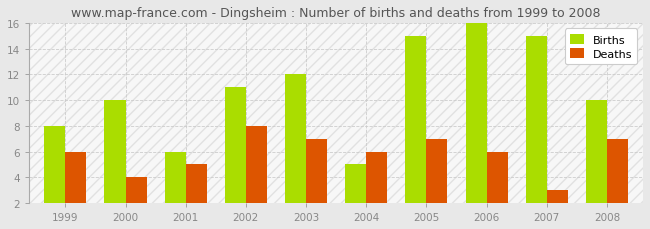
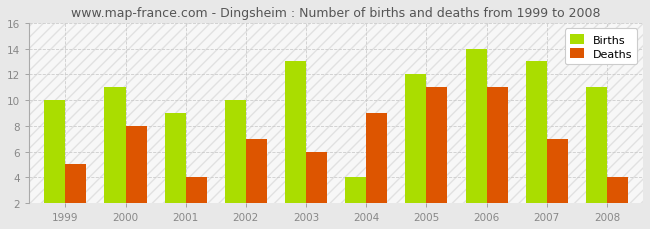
Births/1999: 8 -> 10
Deaths/1999: 6 -> 5
Births/2000: 10 -> 11
Deaths/2000: 4 -> 8
Births/2001: 6 -> 9
Deaths/2001: 5 -> 4
Births/2002: 11 -> 10
Deaths/2002: 8 -> 7
Births/2003: 12 -> 13
Deaths/2003: 7 -> 6
Births/2004: 5 -> 4
Deaths/2004: 6 -> 9
Births/2005: 15 -> 12
Deaths/2005: 7 -> 11
Births/2006: 16 -> 14
Deaths/2006: 6 -> 11
Births/2007: 15 -> 13
Deaths/2007: 3 -> 7
Births/2008: 10 -> 11
Deaths/2008: 7 -> 4
